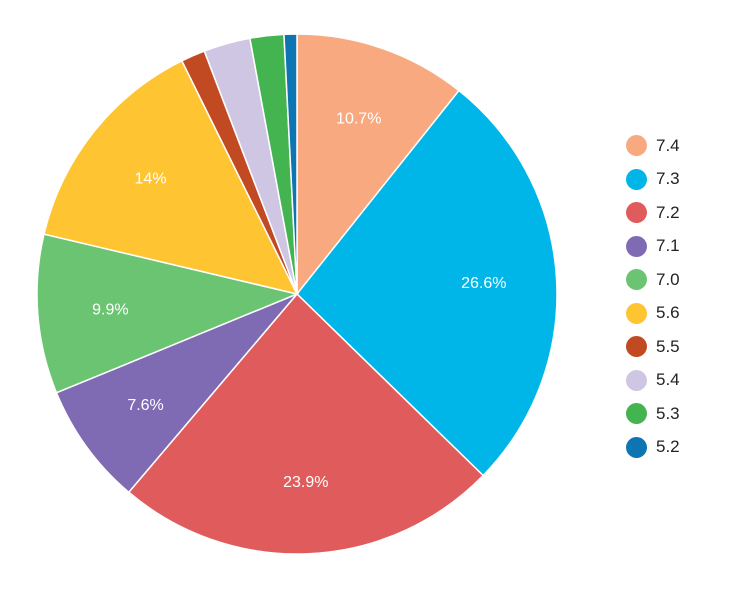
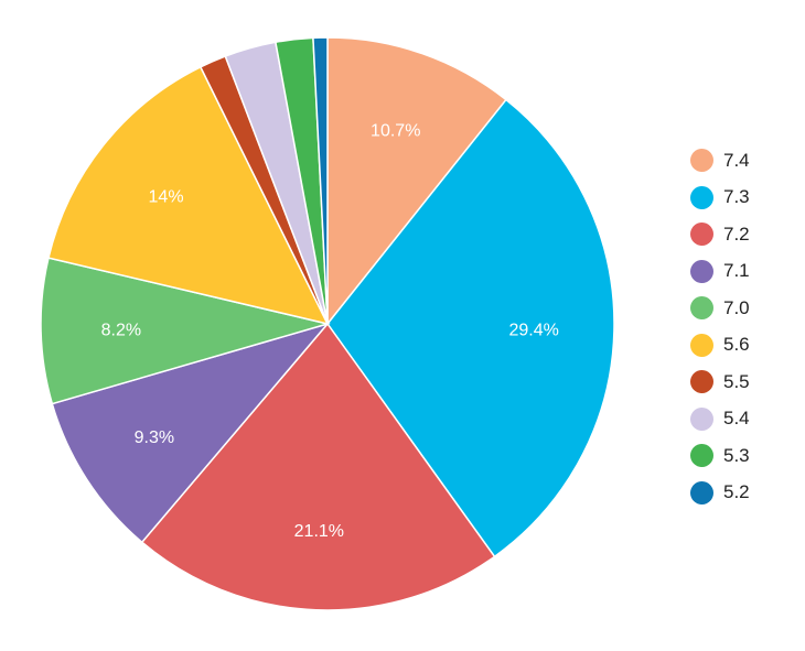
7.3: 26.6% -> 29.4%
7.2: 23.9% -> 21.1%
7.1: 7.6% -> 9.3%
7.0: 9.9% -> 8.2%
